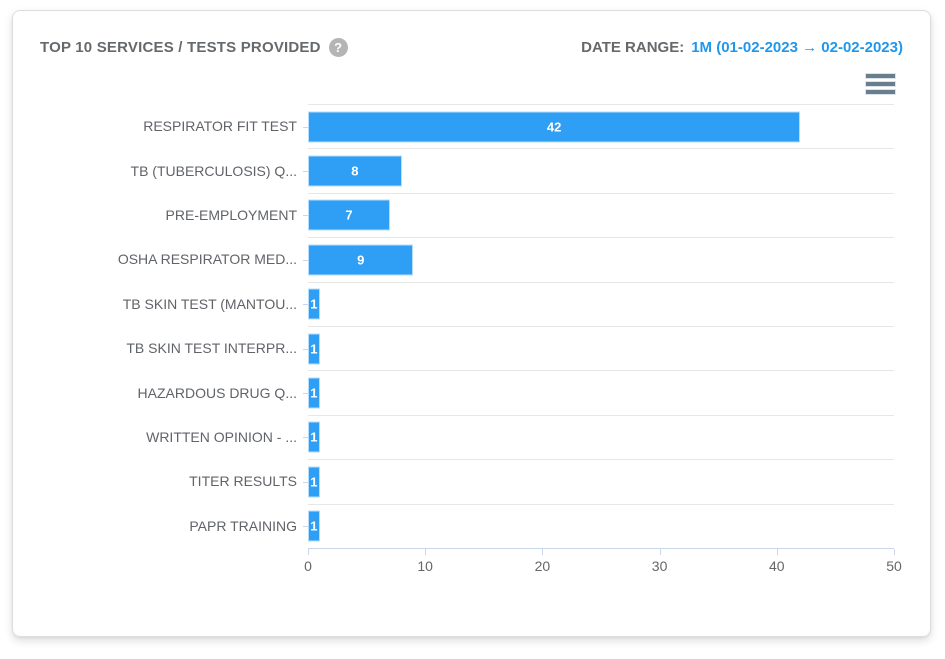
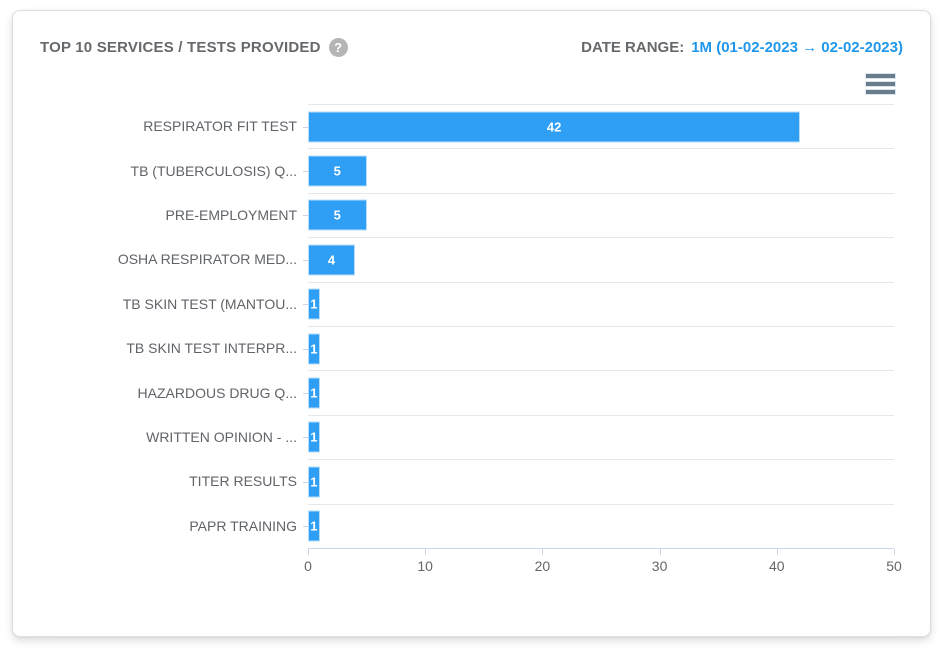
TB (TUBERCULOSIS) Q...: 8 -> 5
PRE-EMPLOYMENT: 7 -> 5
OSHA RESPIRATOR MED...: 9 -> 4
